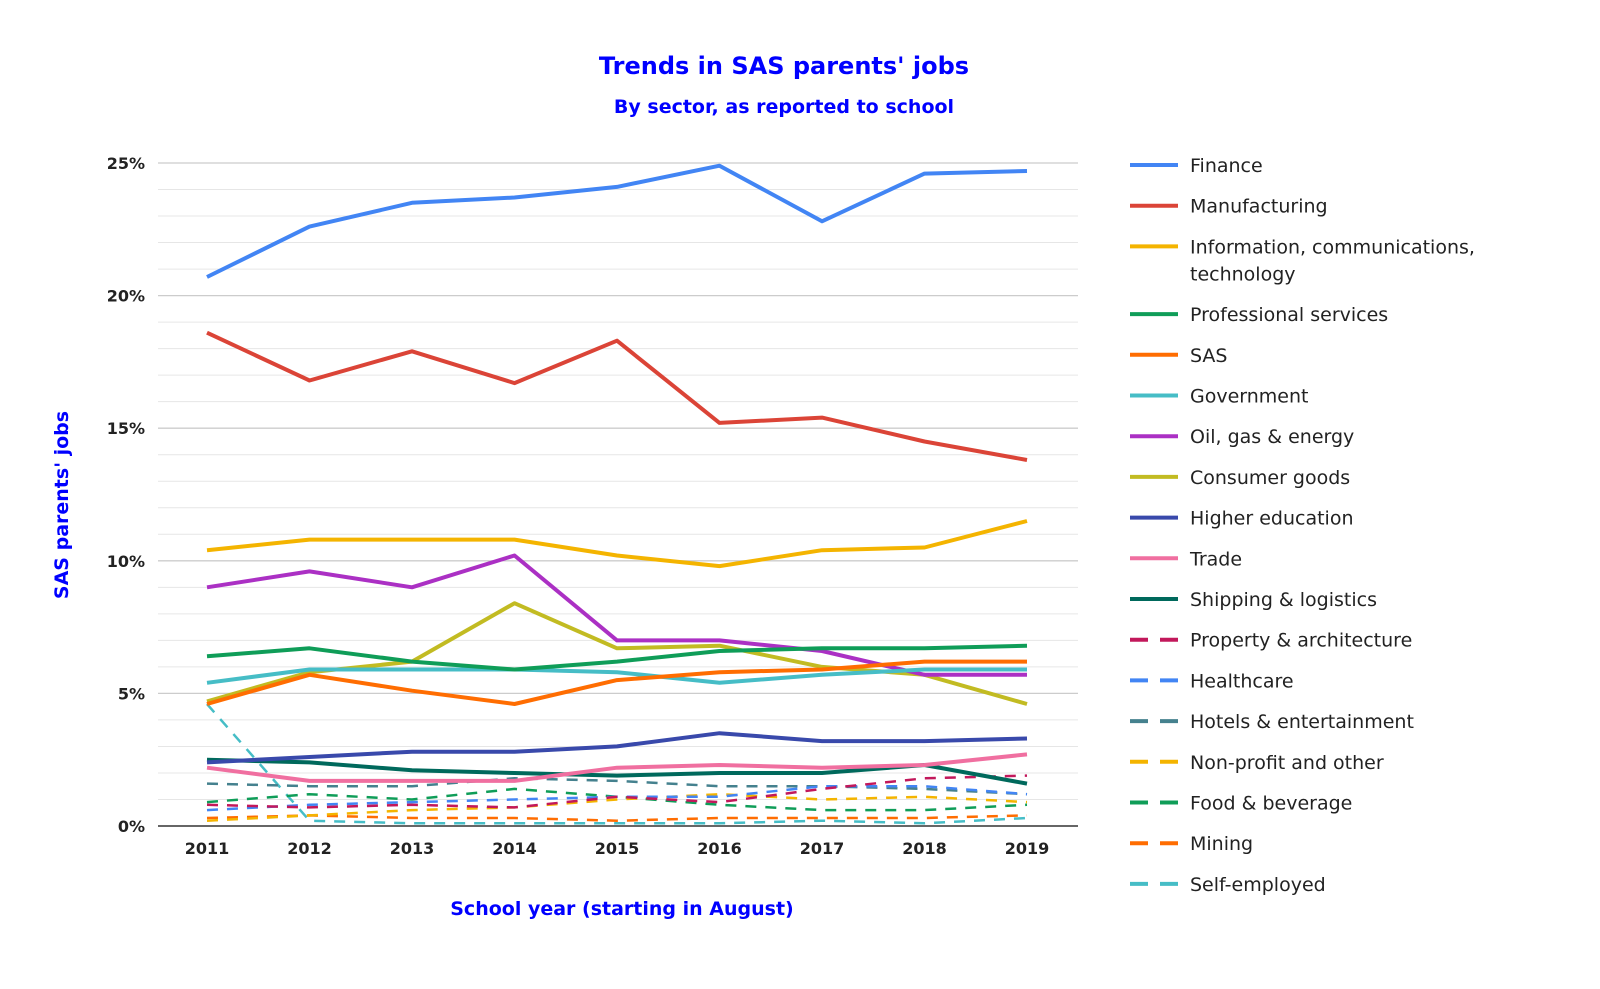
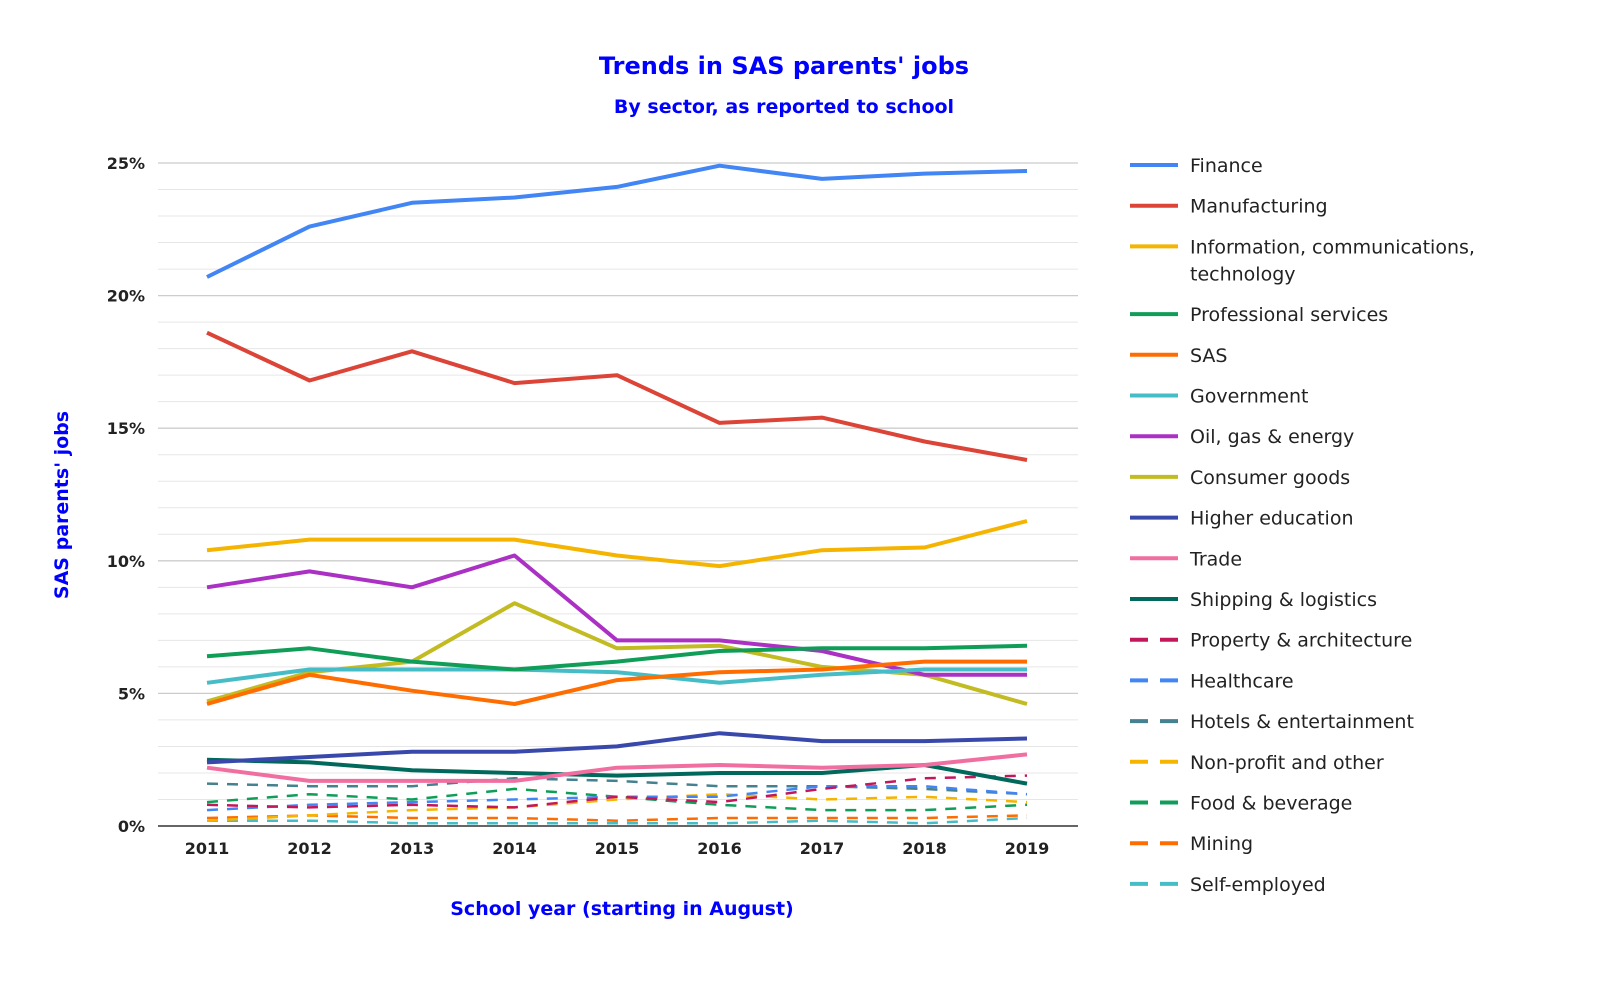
Self-employed/2011: 4.6% -> 0.2%
Manufacturing/2015: 18.3% -> 17.0%
Finance/2017: 22.8% -> 24.4%
